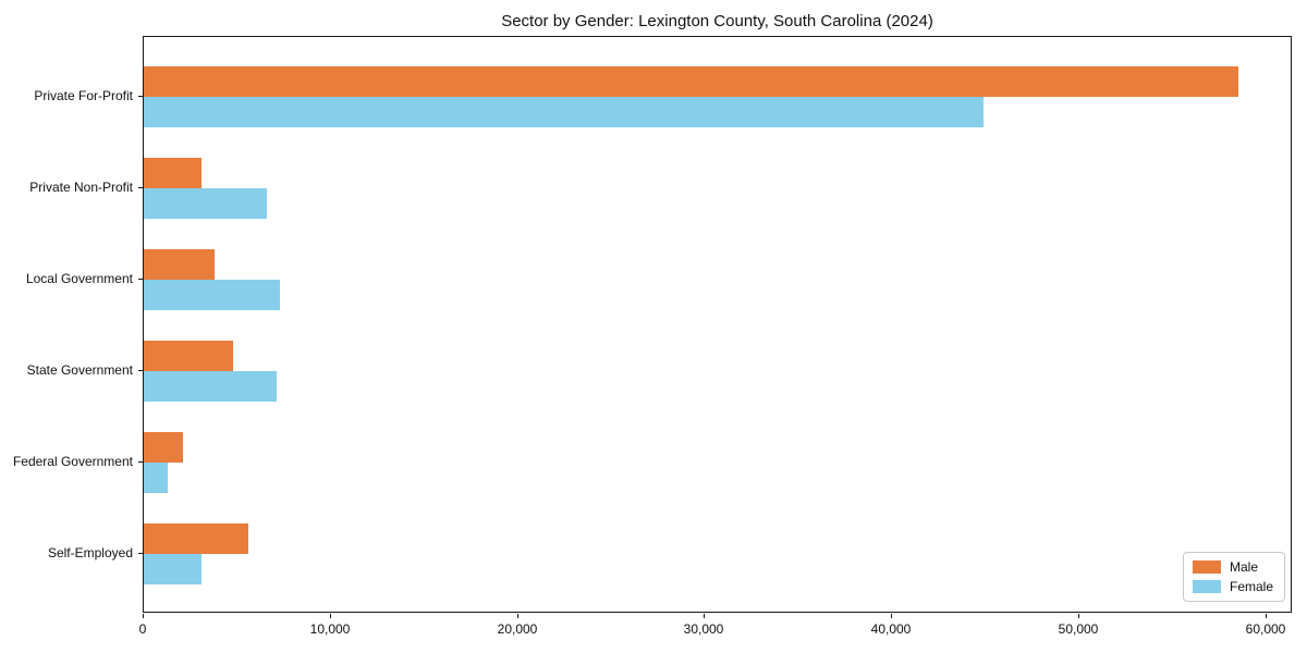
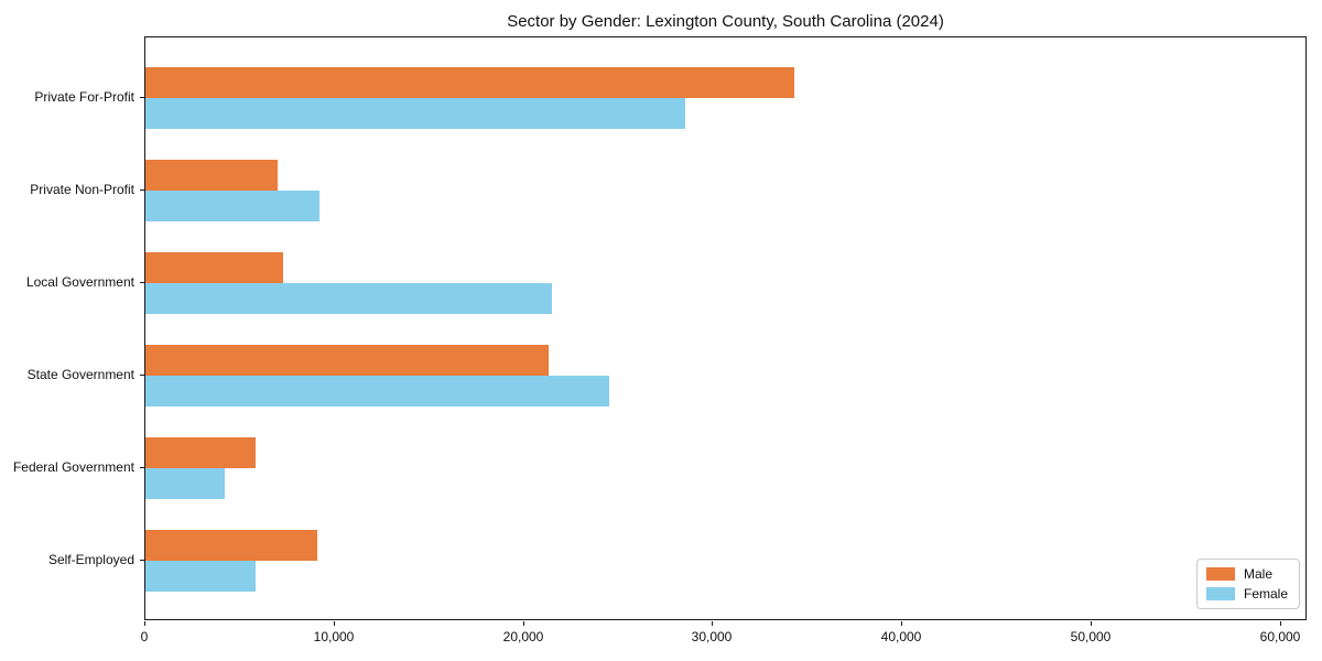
Male/Private For-Profit: 58500 -> 34300
Female/Private For-Profit: 44900 -> 28500
Male/Private Non-Profit: 3100 -> 7000
Female/Private Non-Profit: 6600 -> 9200
Male/Local Government: 3800 -> 7300
Female/Local Government: 7300 -> 21500
Male/State Government: 4800 -> 21300
Female/State Government: 7100 -> 24500
Male/Federal Government: 2100 -> 5800
Female/Federal Government: 1300 -> 4200
Male/Self-Employed: 5600 -> 9100
Female/Self-Employed: 3100 -> 5800
